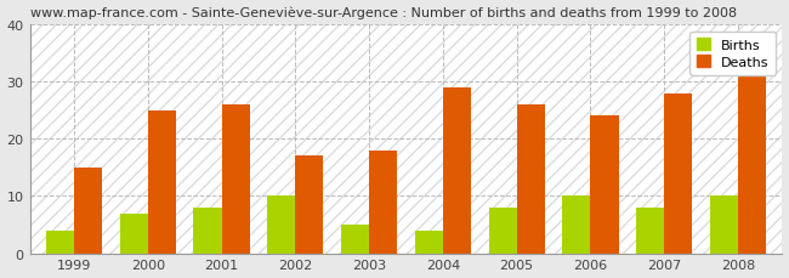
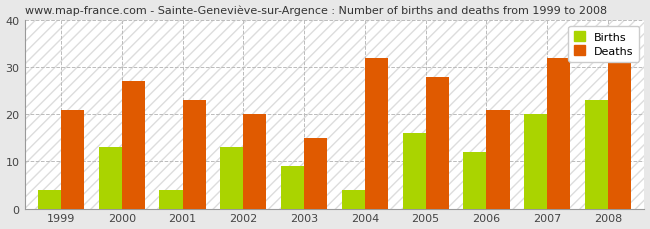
Deaths/1999: 15 -> 21
Births/2000: 7 -> 13
Deaths/2000: 25 -> 27
Births/2001: 8 -> 4
Deaths/2001: 26 -> 23
Births/2002: 10 -> 13
Deaths/2002: 17 -> 20
Births/2003: 5 -> 9
Deaths/2003: 18 -> 15
Deaths/2004: 29 -> 32
Births/2005: 8 -> 16
Deaths/2005: 26 -> 28
Births/2006: 10 -> 12
Deaths/2006: 24 -> 21
Births/2007: 8 -> 20
Deaths/2007: 28 -> 32
Births/2008: 10 -> 23
